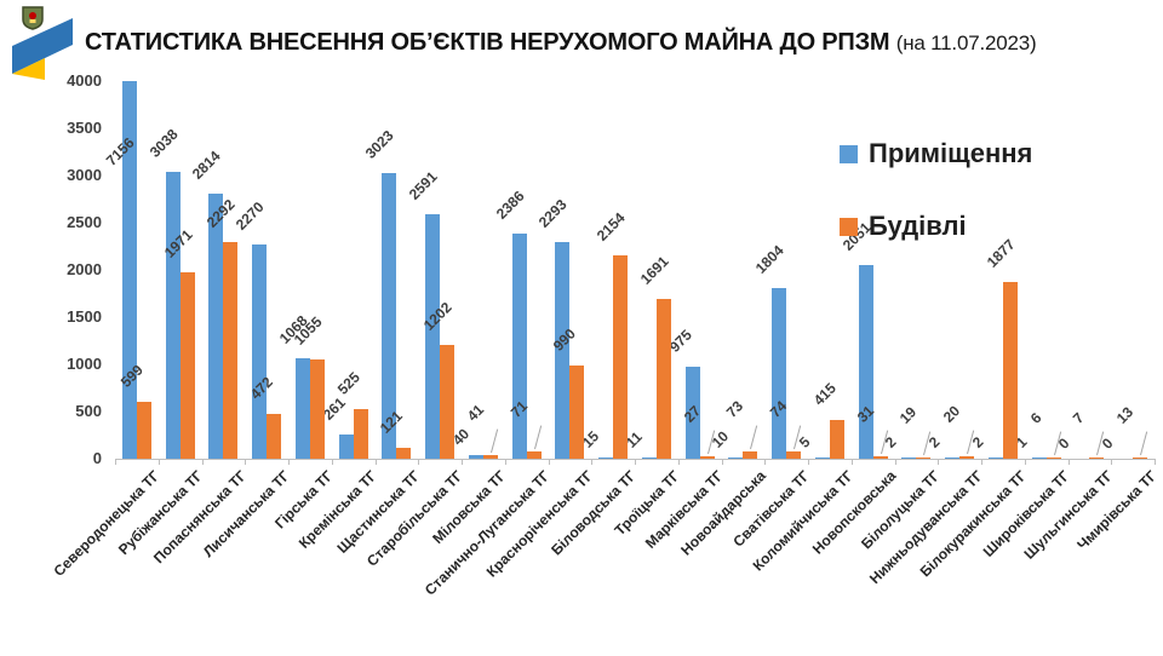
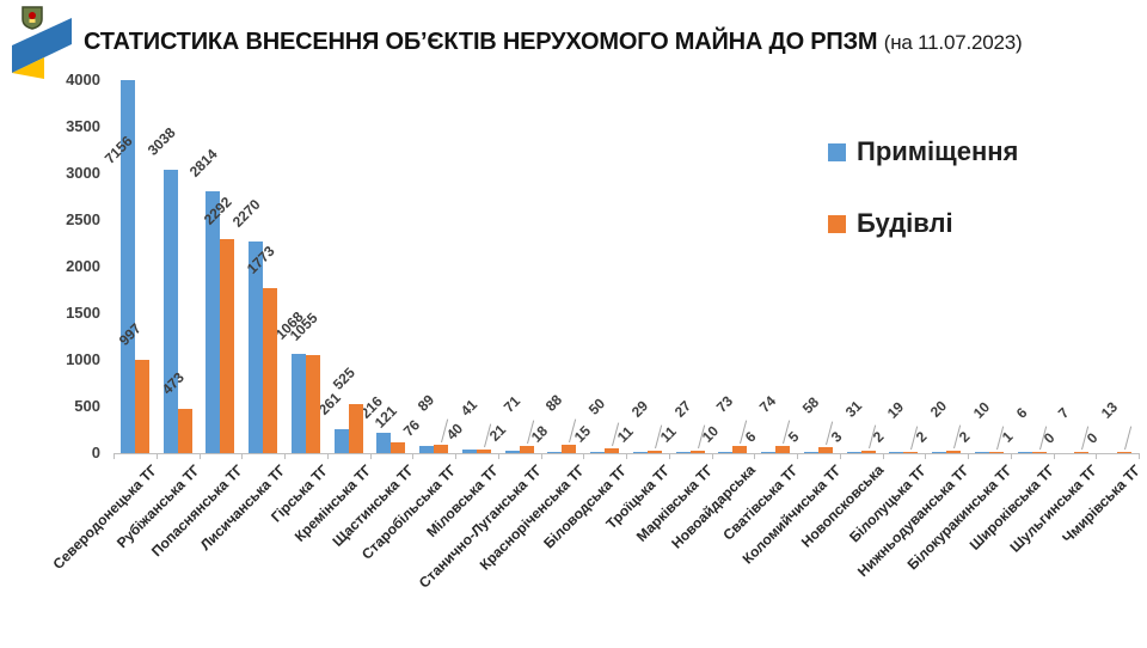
Будівлі/Северодонецька ТГ: 599 -> 997
Будівлі/Рубіжанська ТГ: 1971 -> 473
Будівлі/Лисичанська ТГ: 472 -> 1773
Приміщення/Щастинська ТГ: 3023 -> 216
Приміщення/Старобільська ТГ: 2591 -> 76
Будівлі/Старобільська ТГ: 1202 -> 89
Приміщення/Станично-Луганська ТГ: 2386 -> 21
Приміщення/Красноріченська ТГ: 2293 -> 18
Будівлі/Красноріченська ТГ: 990 -> 88
Будівлі/Біловодська ТГ: 2154 -> 50
Будівлі/Троїцька ТГ: 1691 -> 29
Приміщення/Марківська ТГ: 975 -> 11
Приміщення/Сватівська ТГ: 1804 -> 6
Будівлі/Коломийчиська ТГ: 415 -> 58
Приміщення/Новопсковська: 2051 -> 3
Будівлі/Білокуракинська ТГ: 1877 -> 10
